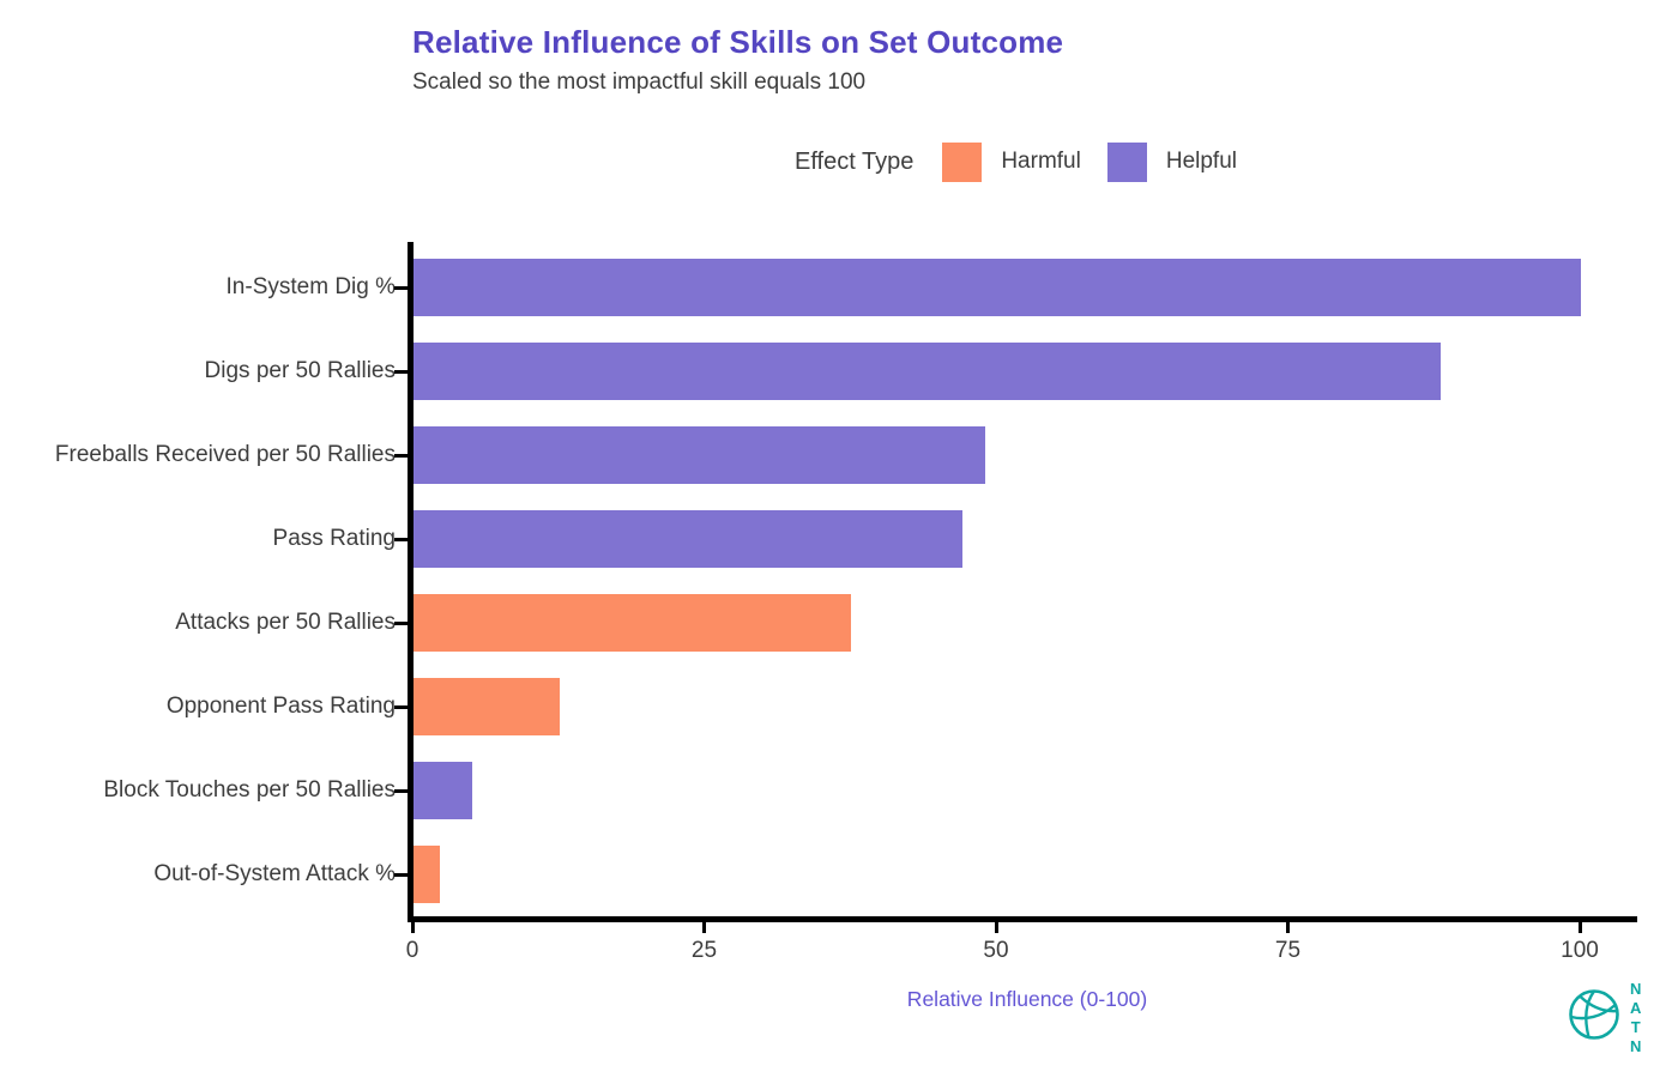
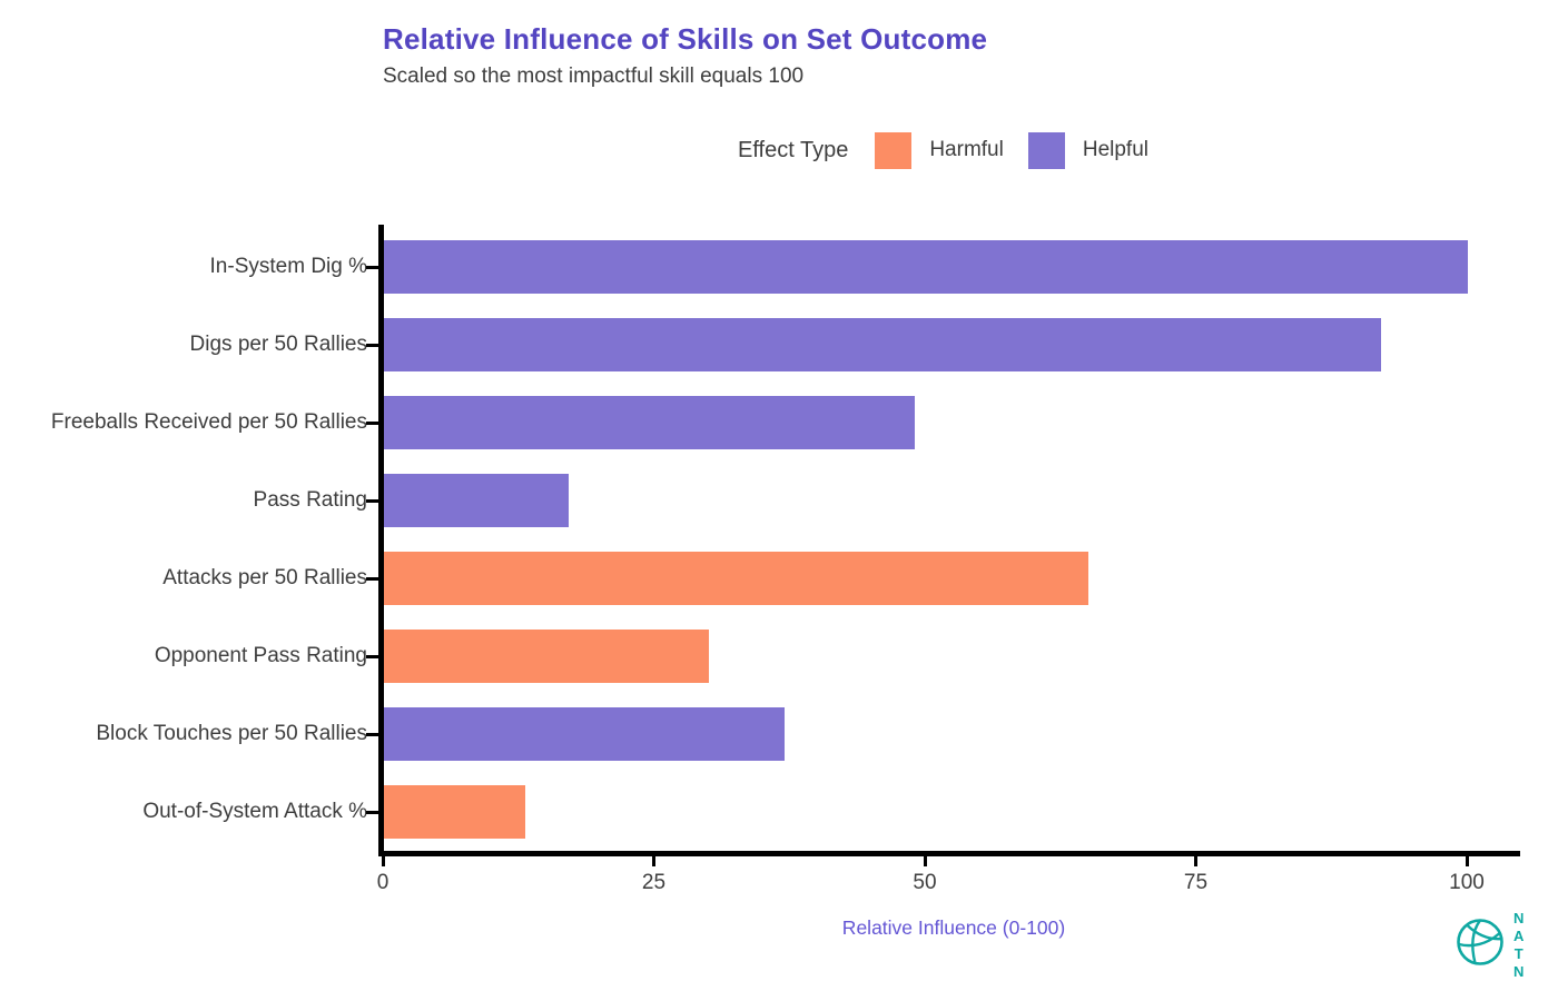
Digs per 50 Rallies: 88 -> 92
Pass Rating: 47 -> 17
Attacks per 50 Rallies: 38 -> 65
Opponent Pass Rating: 12 -> 30
Block Touches per 50 Rallies: 5 -> 37
Out-of-System Attack %: 2 -> 13
